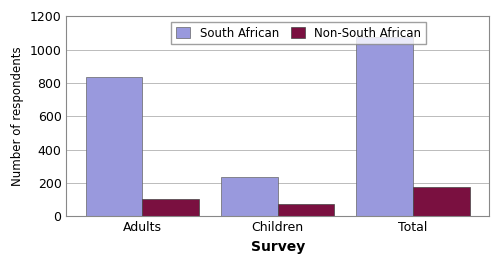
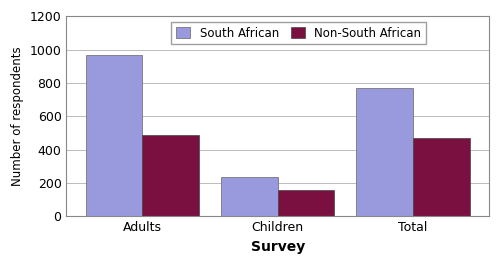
South African/Adults: 840 -> 970
Non-South African/Adults: 100 -> 490
Non-South African/Children: 70 -> 160
South African/Total: 1070 -> 770
Non-South African/Total: 180 -> 470
